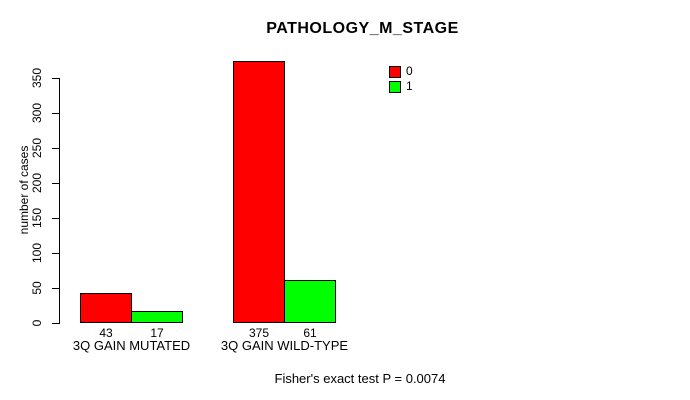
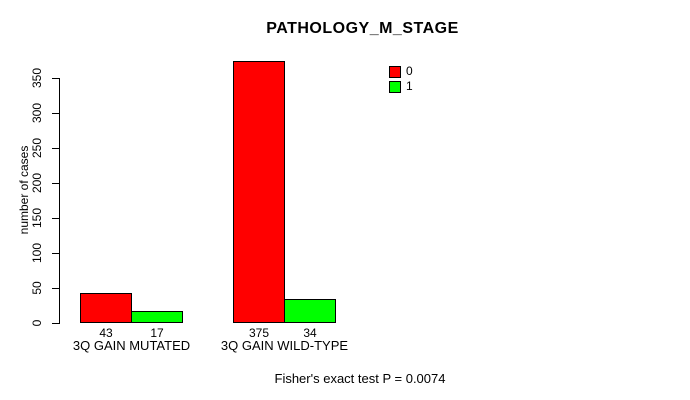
1/3Q GAIN WILD-TYPE: 61 -> 34
